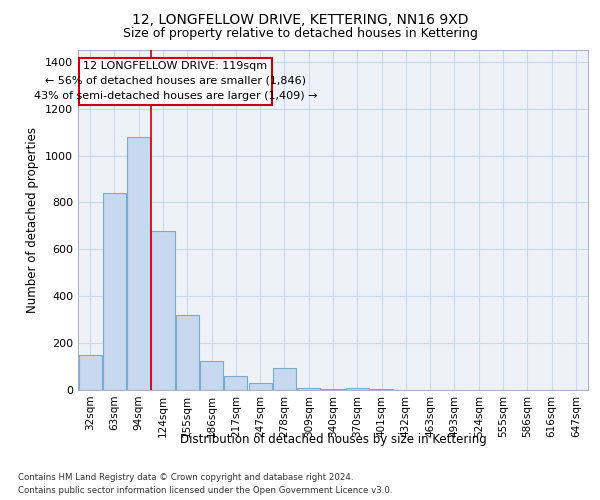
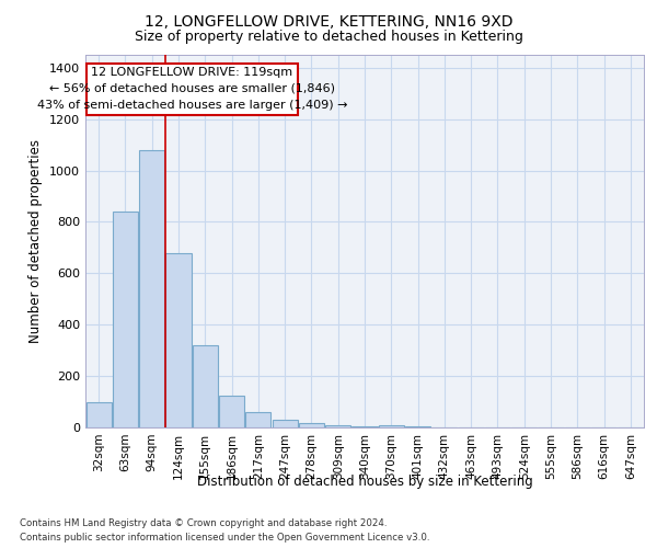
32sqm: 150 -> 100
278sqm: 95 -> 18
